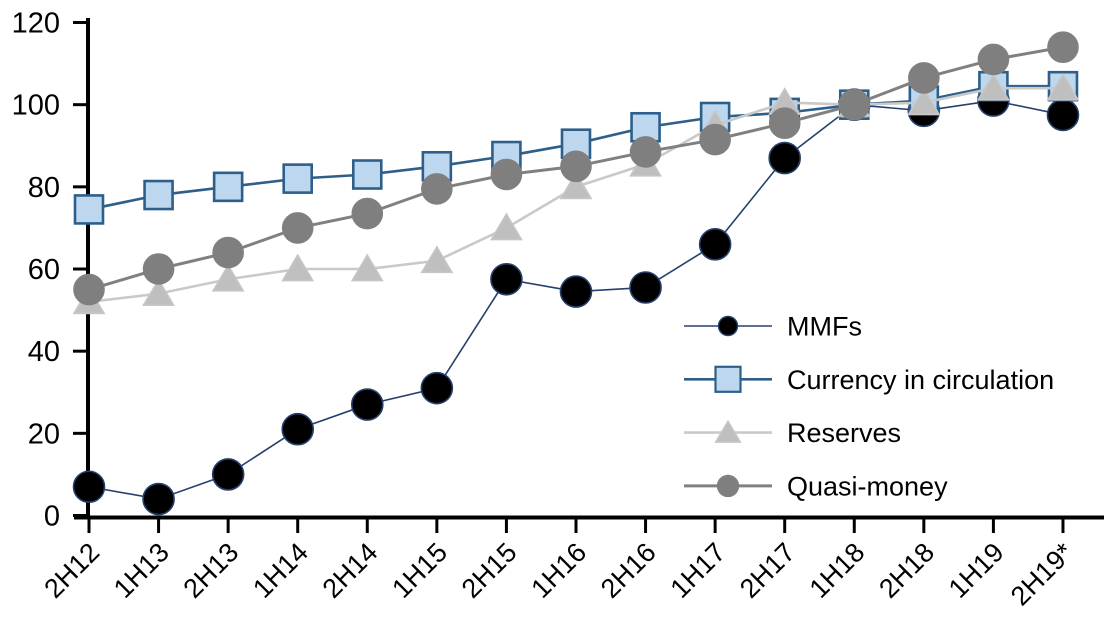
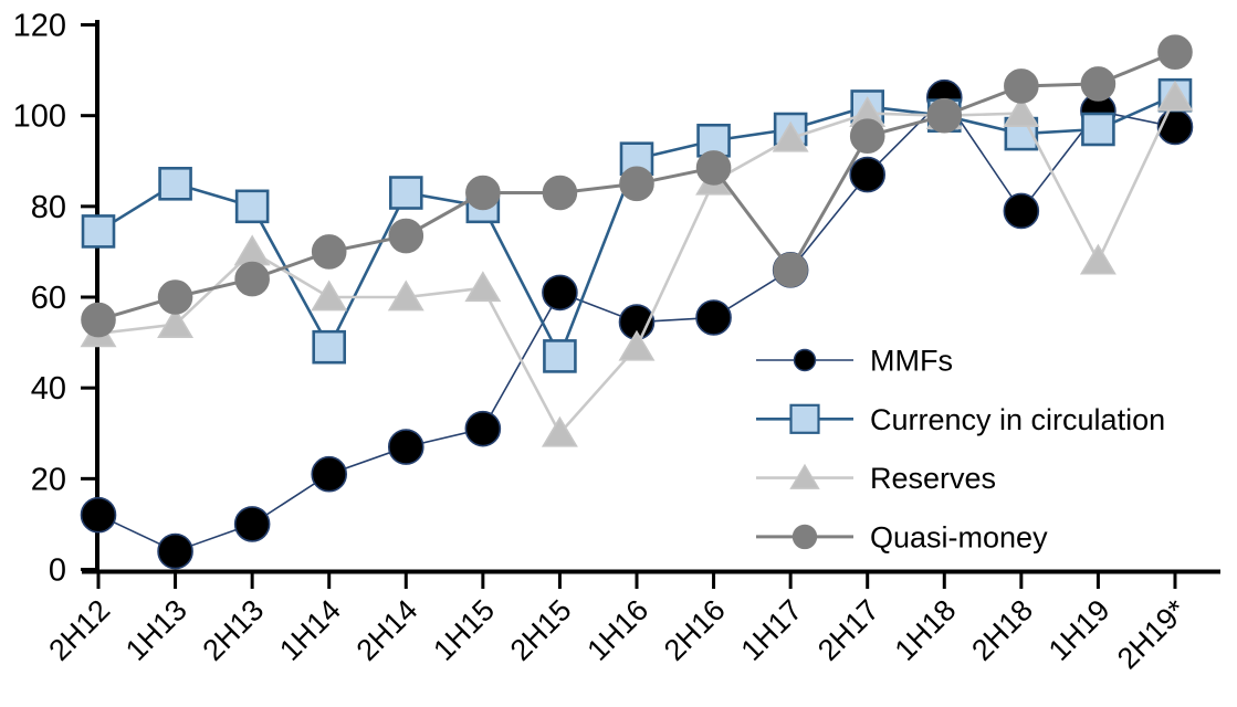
MMFs/2H12: 7 -> 12
Currency in circulation/1H13: 78 -> 85
Reserves/2H13: 58 -> 70
Currency in circulation/1H14: 82 -> 49
Currency in circulation/1H15: 85 -> 80
Quasi-money/1H15: 80 -> 83
MMFs/2H15: 58 -> 61
Currency in circulation/2H15: 88 -> 47
Reserves/2H15: 70 -> 30
Reserves/1H16: 80 -> 49
Quasi-money/1H17: 92 -> 66
Currency in circulation/2H17: 98 -> 102
MMFs/1H18: 100 -> 104
MMFs/2H18: 98 -> 79
Currency in circulation/2H18: 101 -> 96
Currency in circulation/1H19: 104 -> 97
Reserves/1H19: 104 -> 68
Quasi-money/1H19: 111 -> 107
